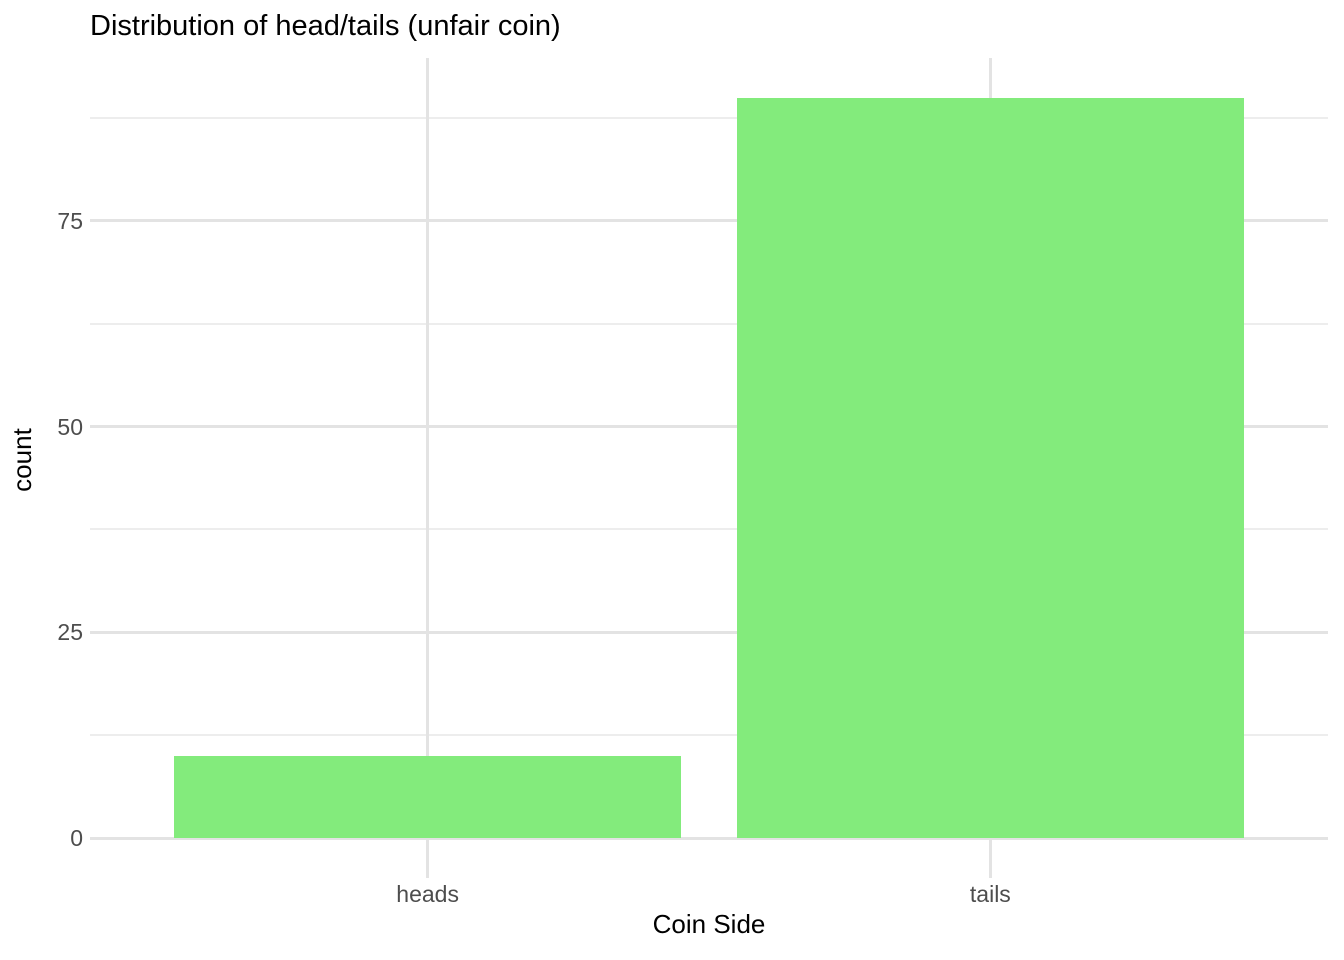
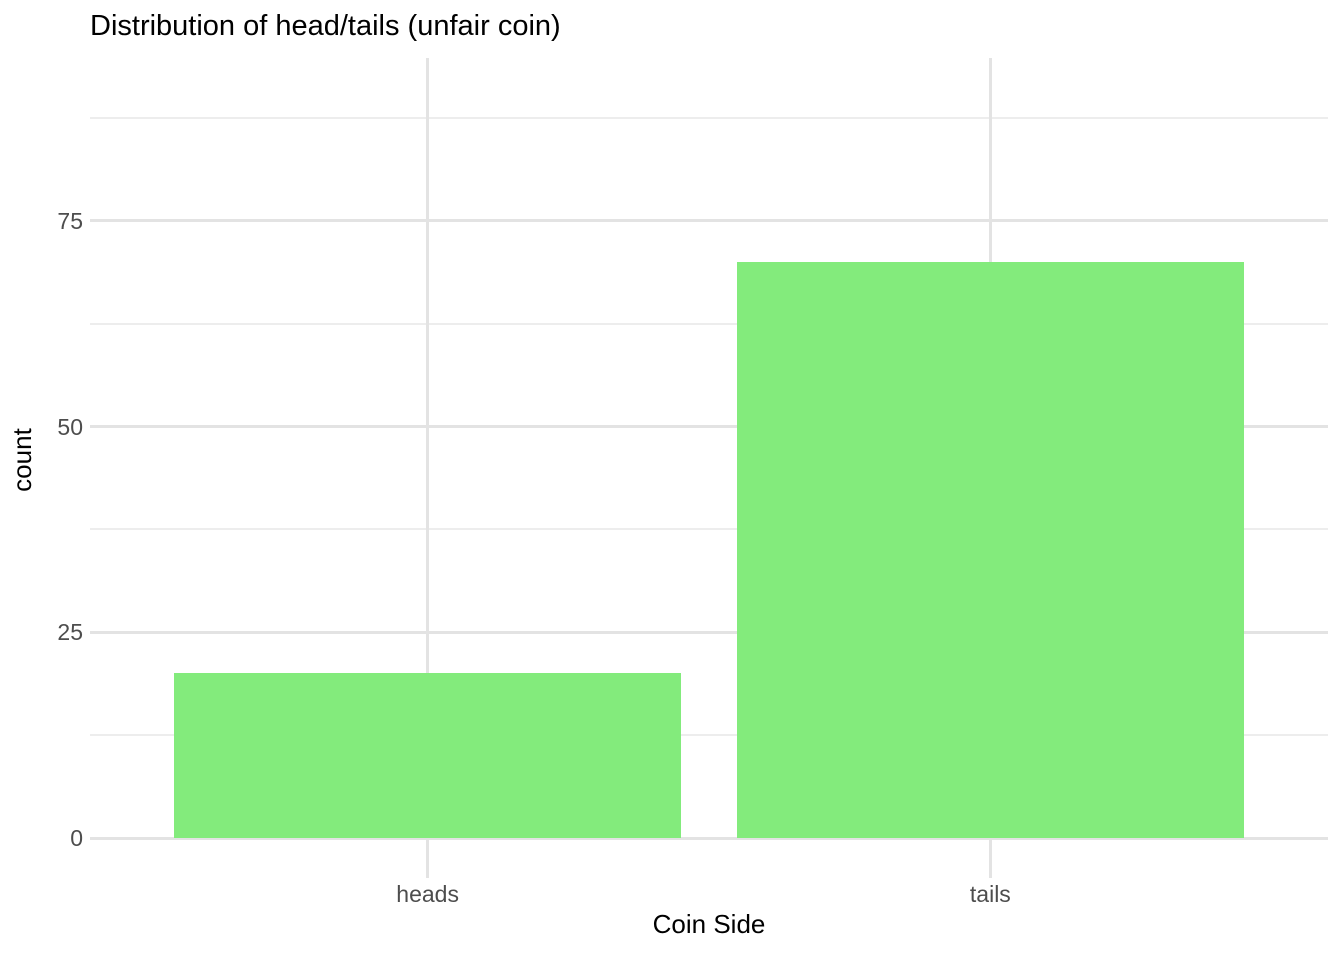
heads: 10 -> 20
tails: 90 -> 70
